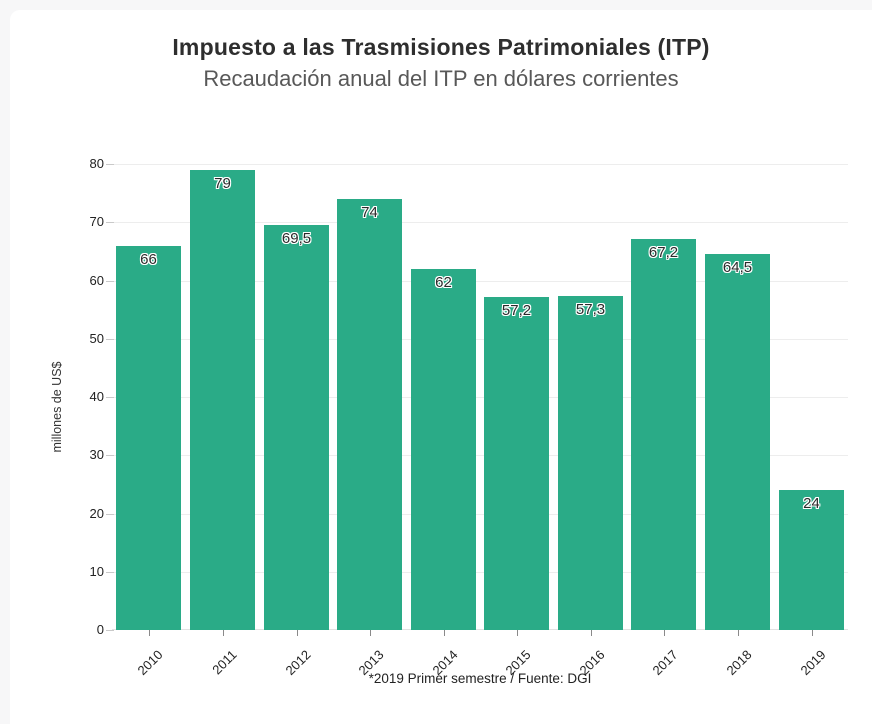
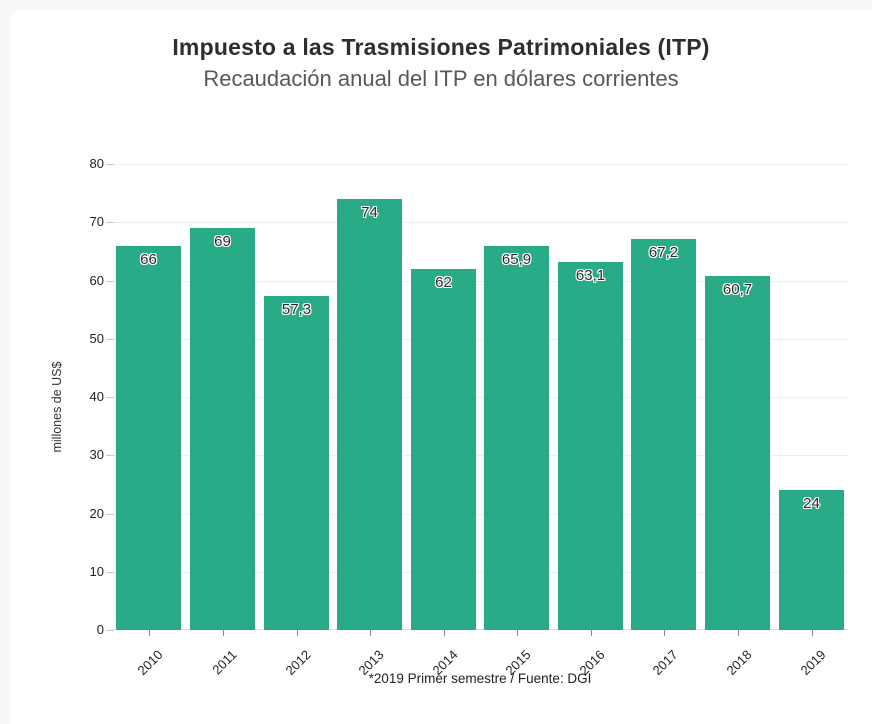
2011: 79 -> 69
2012: 69,5 -> 57,3
2015: 57,2 -> 65,9
2016: 57,3 -> 63,1
2018: 64,5 -> 60,7
